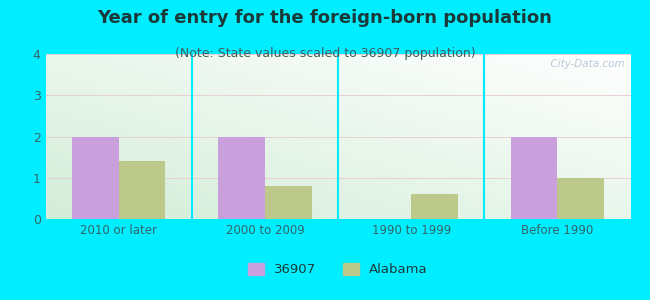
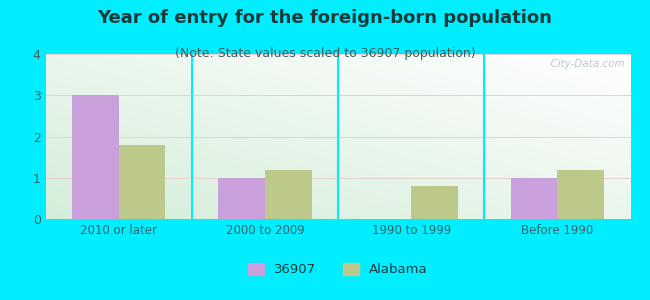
36907/2010 or later: 2 -> 3
Alabama/2010 or later: 1.4 -> 1.8
36907/2000 to 2009: 2 -> 1
Alabama/2000 to 2009: 0.8 -> 1.2
Alabama/1990 to 1999: 0.6 -> 0.8
36907/Before 1990: 2 -> 1
Alabama/Before 1990: 1.0 -> 1.2
